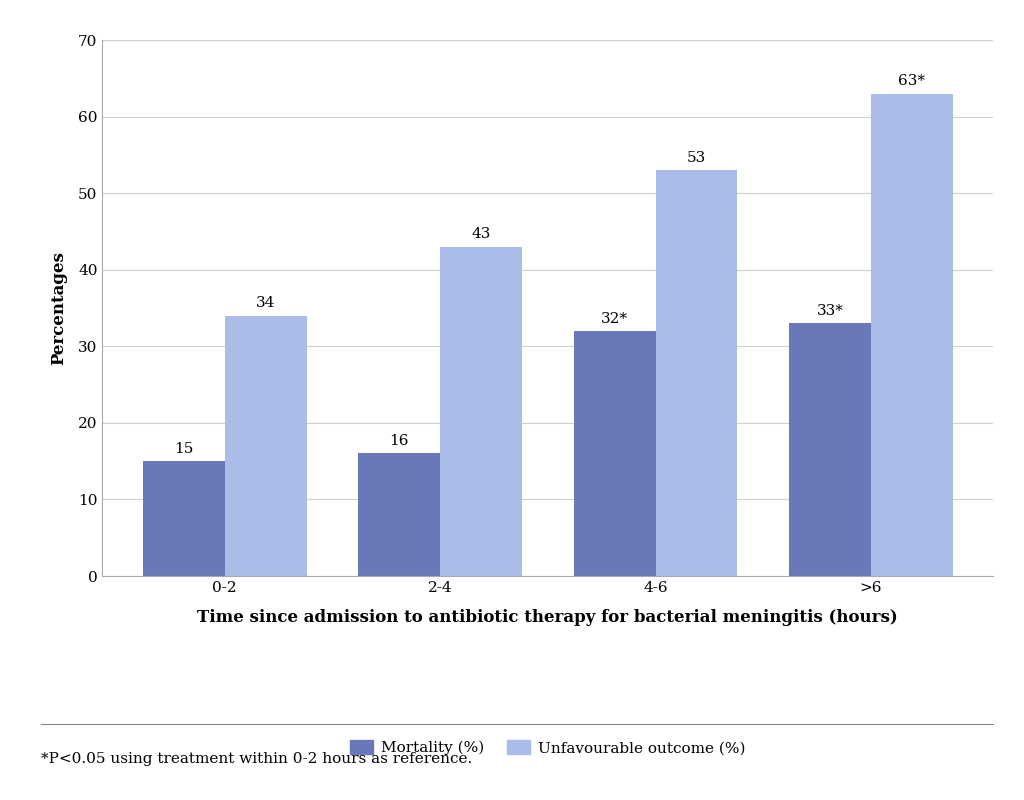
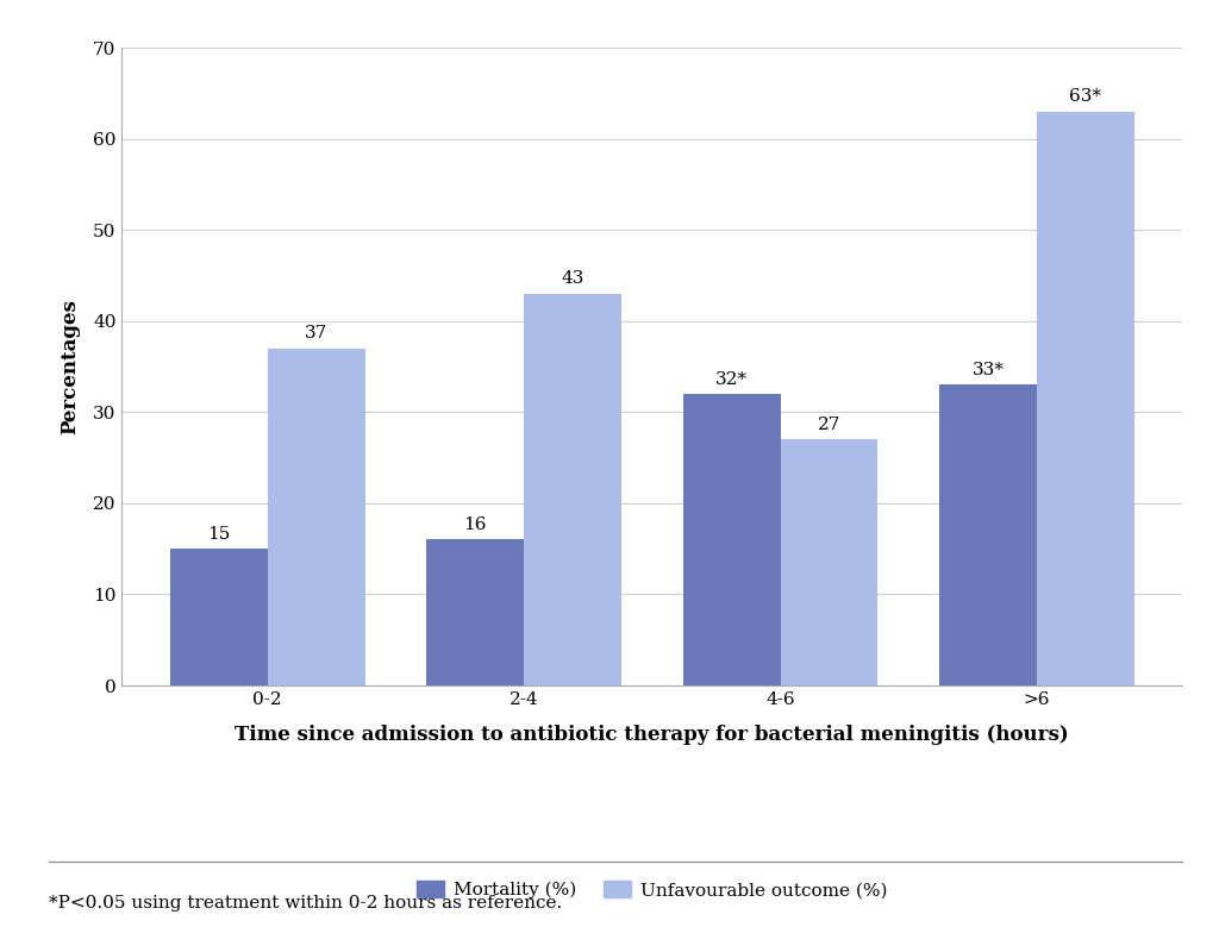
Unfavourable outcome (%)/0-2: 34 -> 37
Unfavourable outcome (%)/4-6: 53 -> 27
